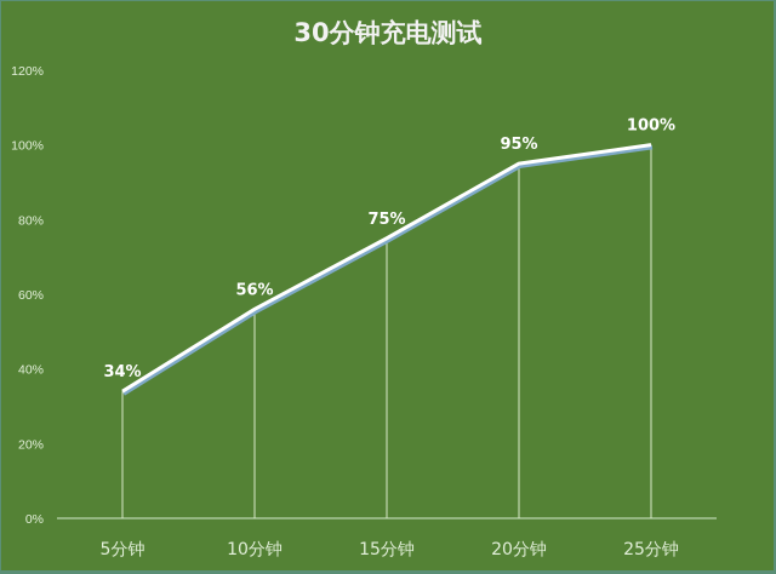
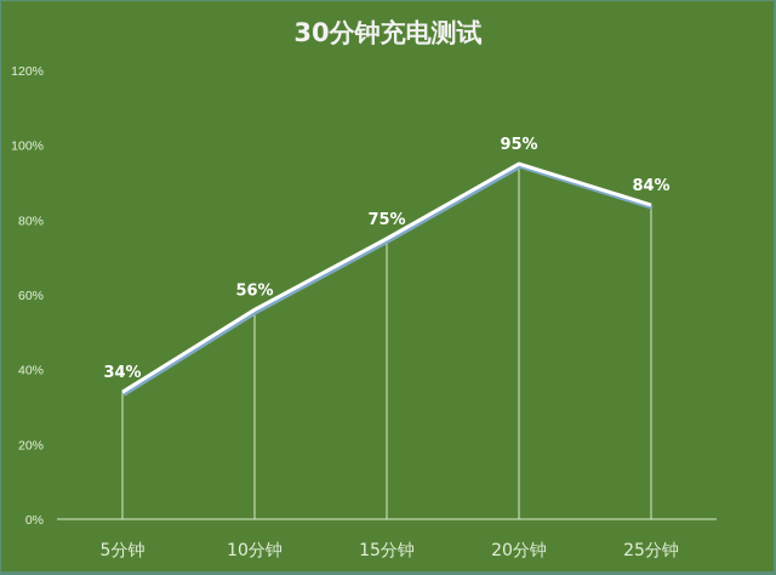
25分钟: 100% -> 84%
